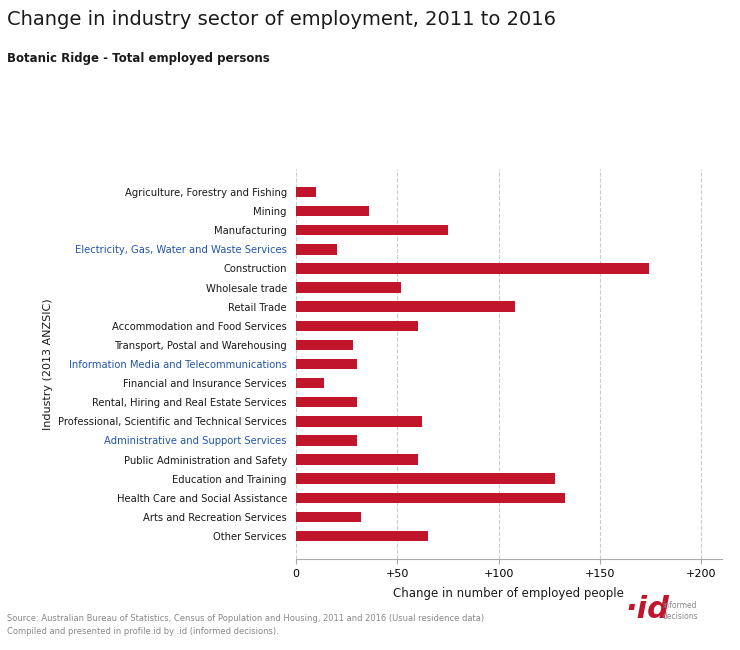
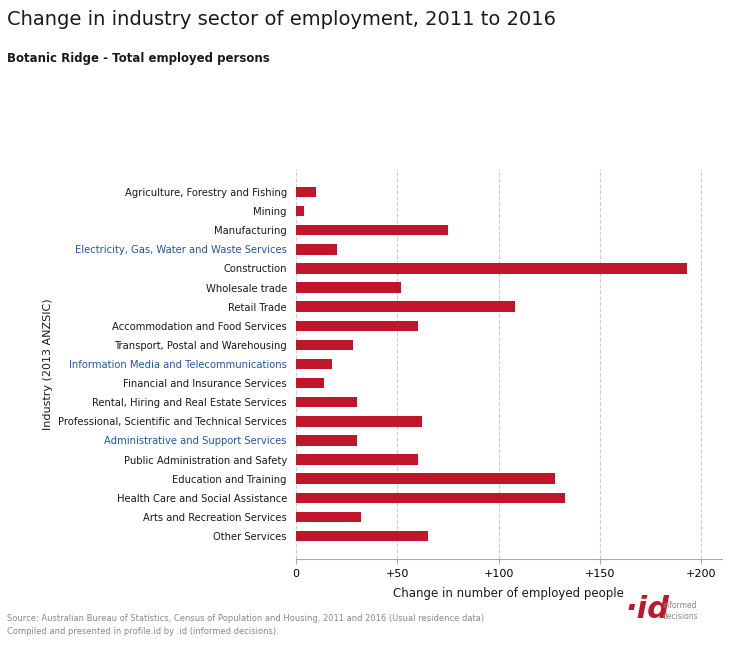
Mining: 36 -> 4
Construction: 174 -> 193
Information Media and Telecommunications: 30 -> 18
